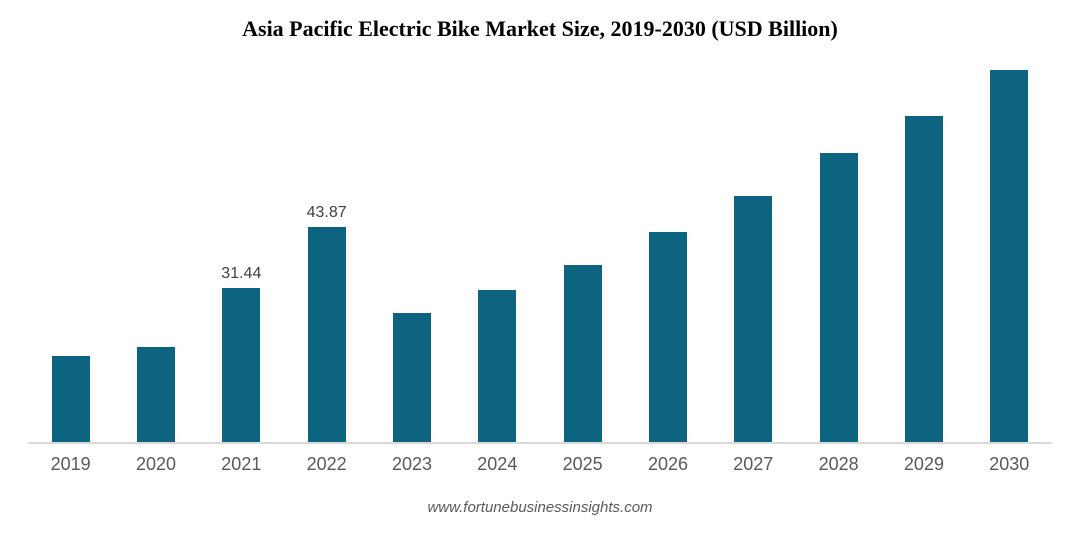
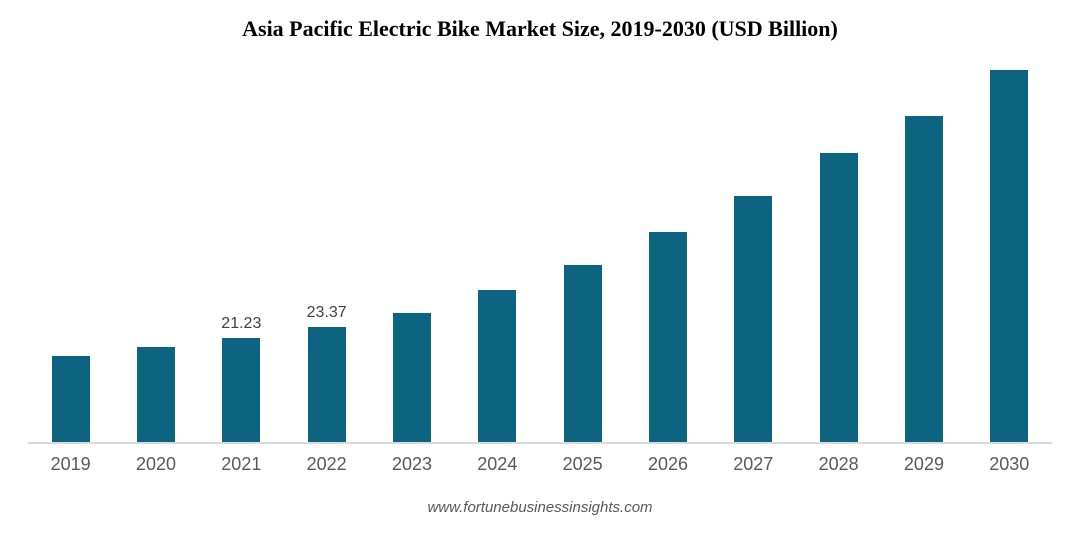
2021: 31.44 -> 21.23
2022: 43.87 -> 23.37
